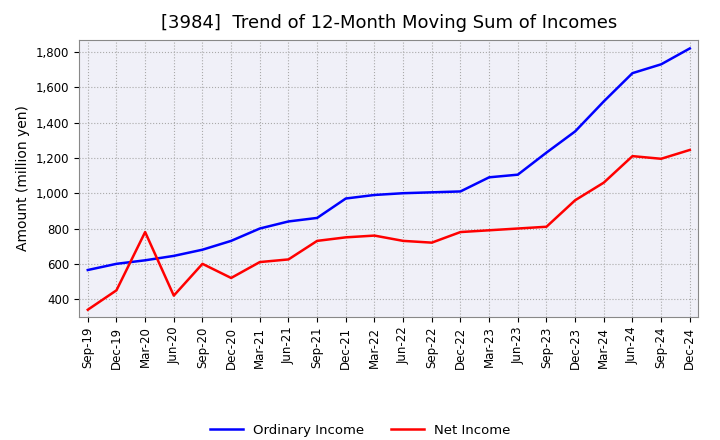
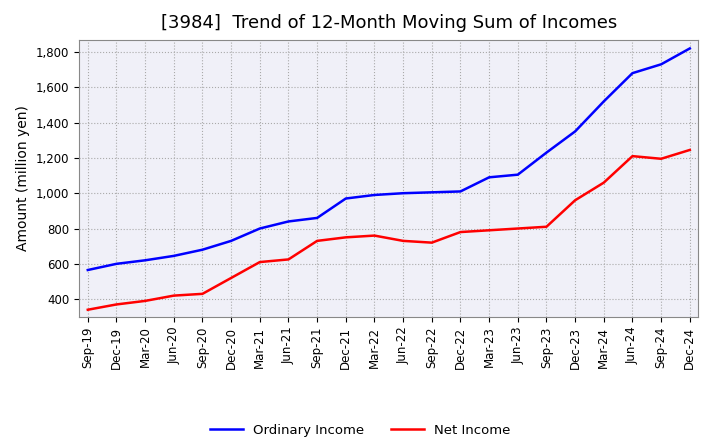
Net Income/Dec-19: 450 -> 370
Net Income/Mar-20: 780 -> 390
Net Income/Sep-20: 600 -> 430
